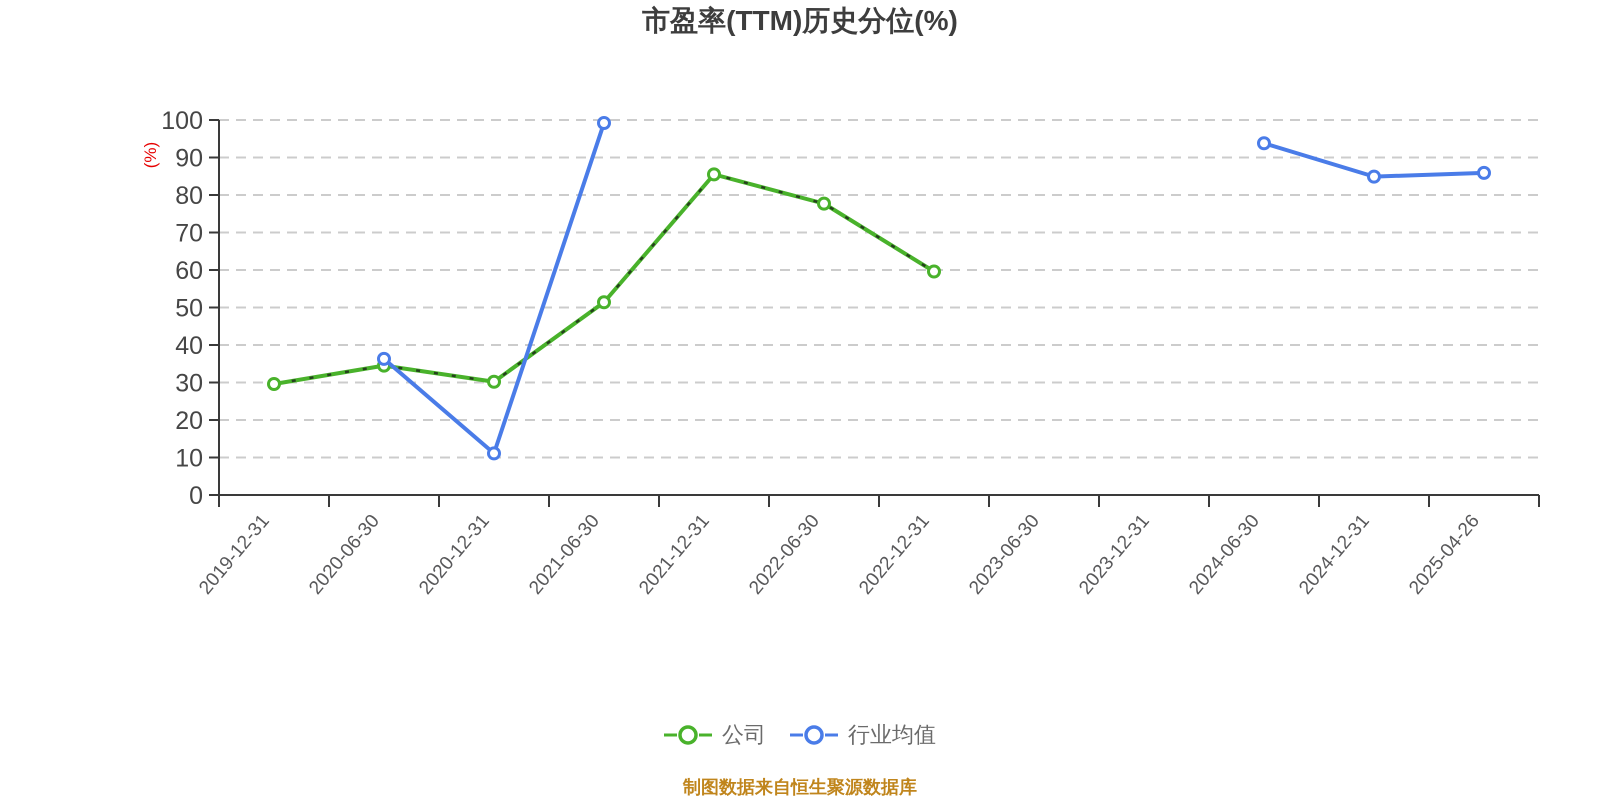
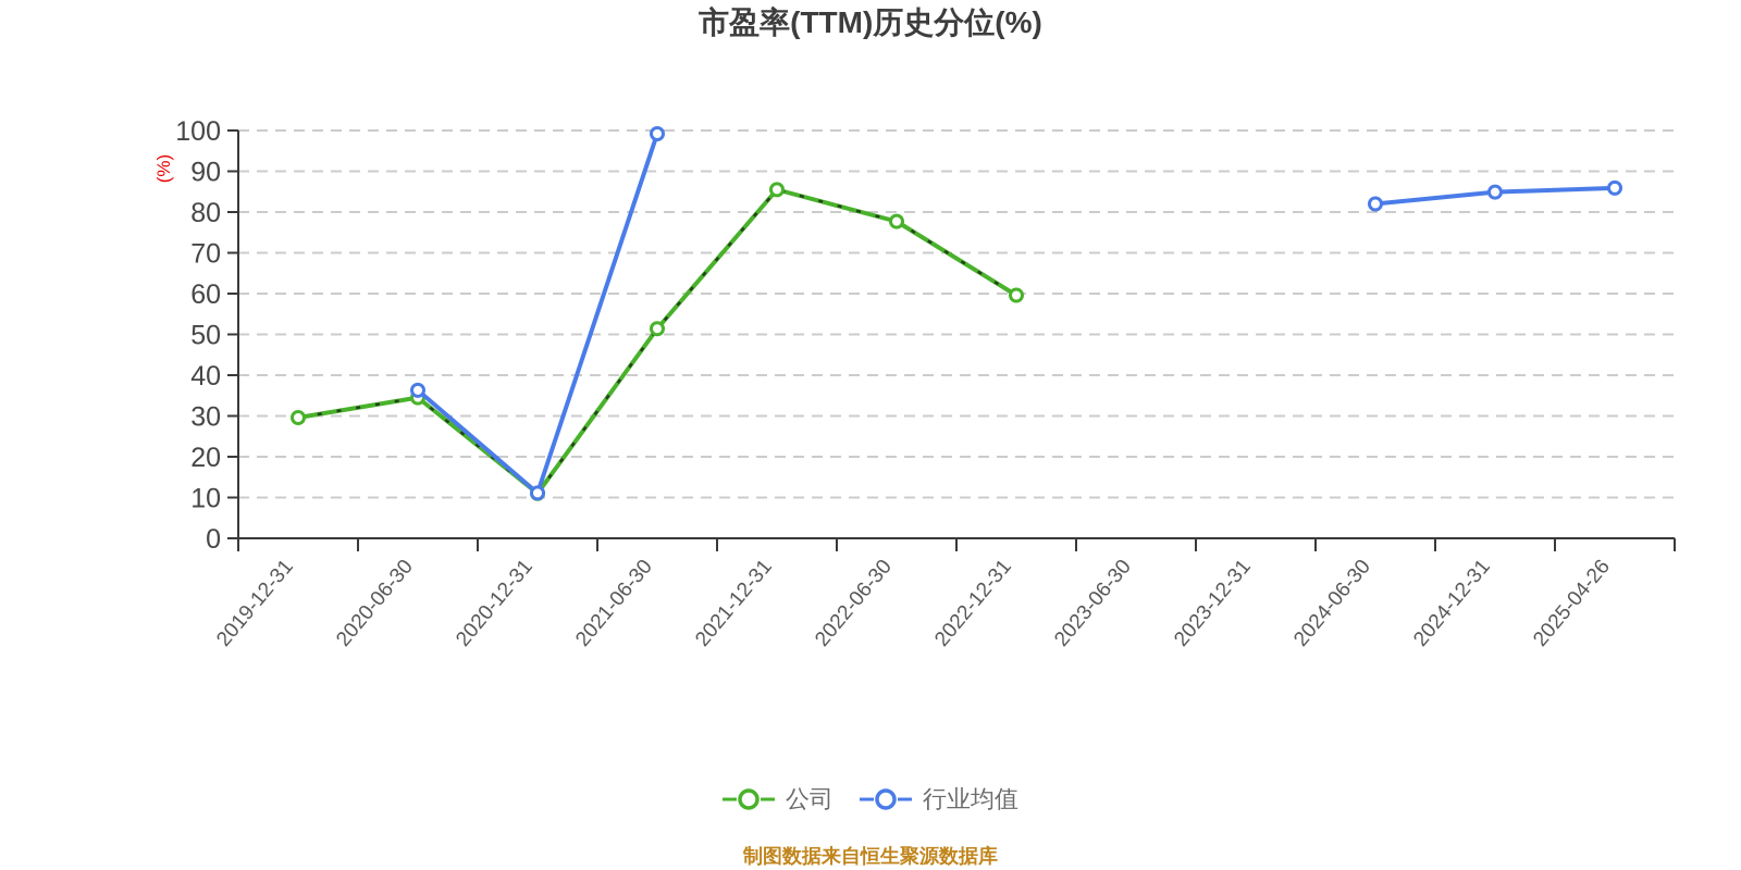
公司/2020-12-31: 30 -> 11
行业均值/2024-06-30: 94 -> 82
